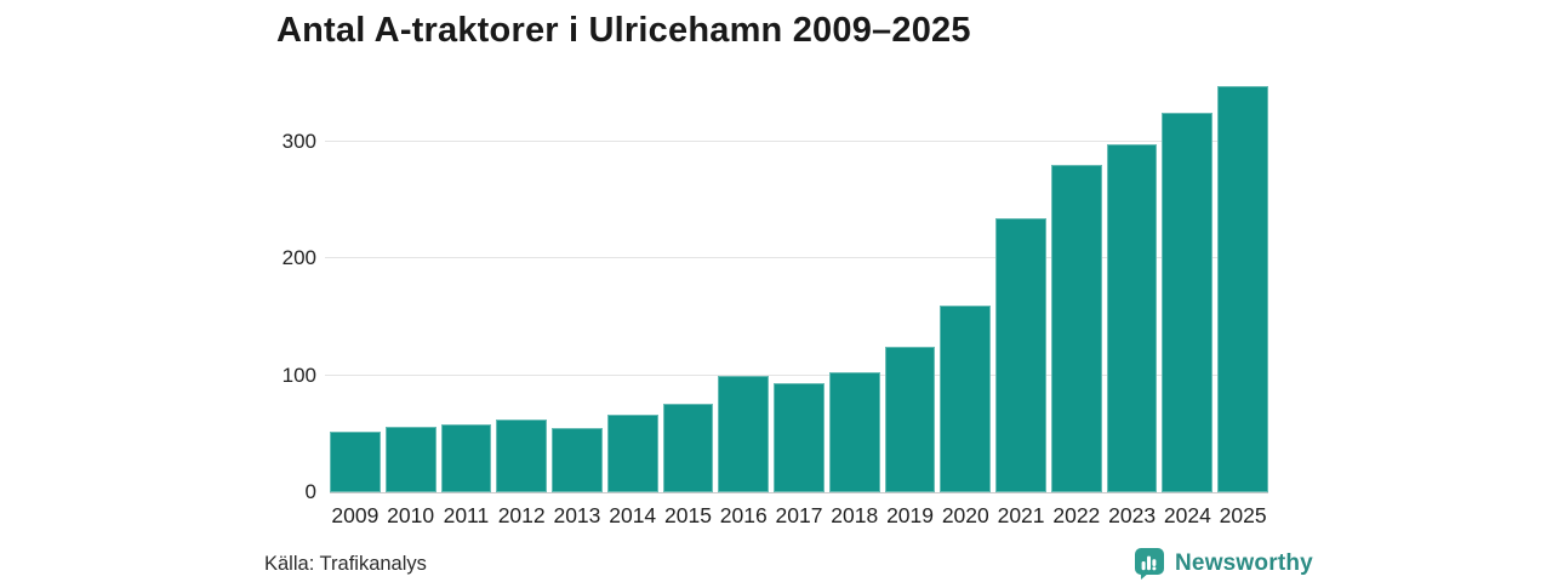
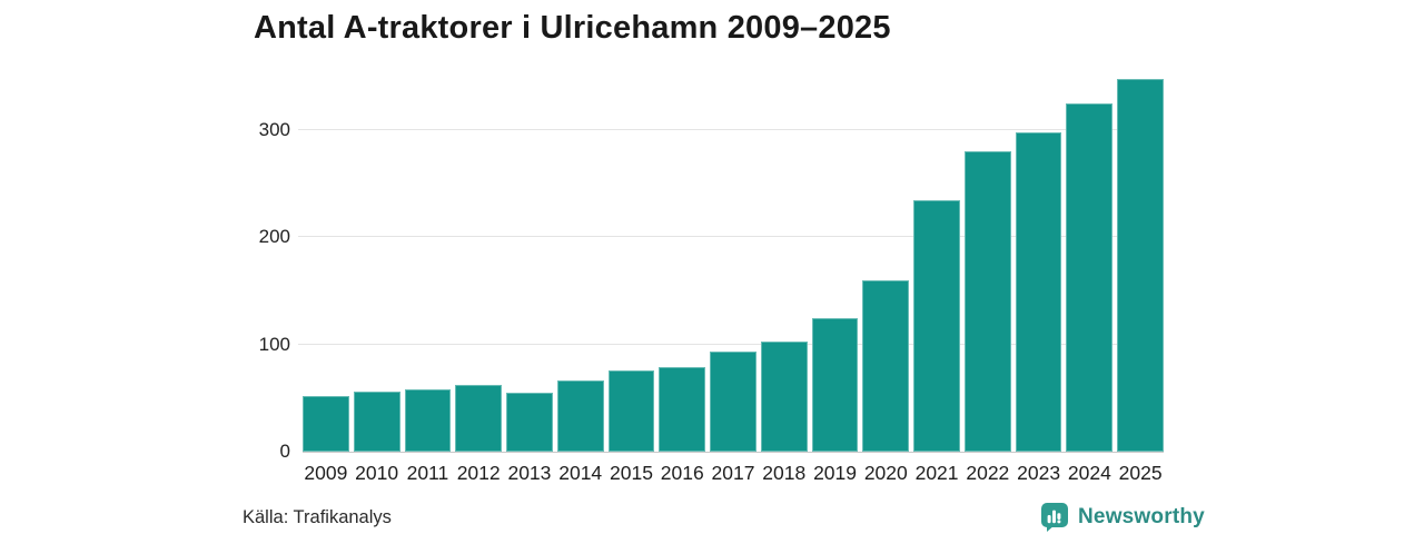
2016: 100 -> 80
